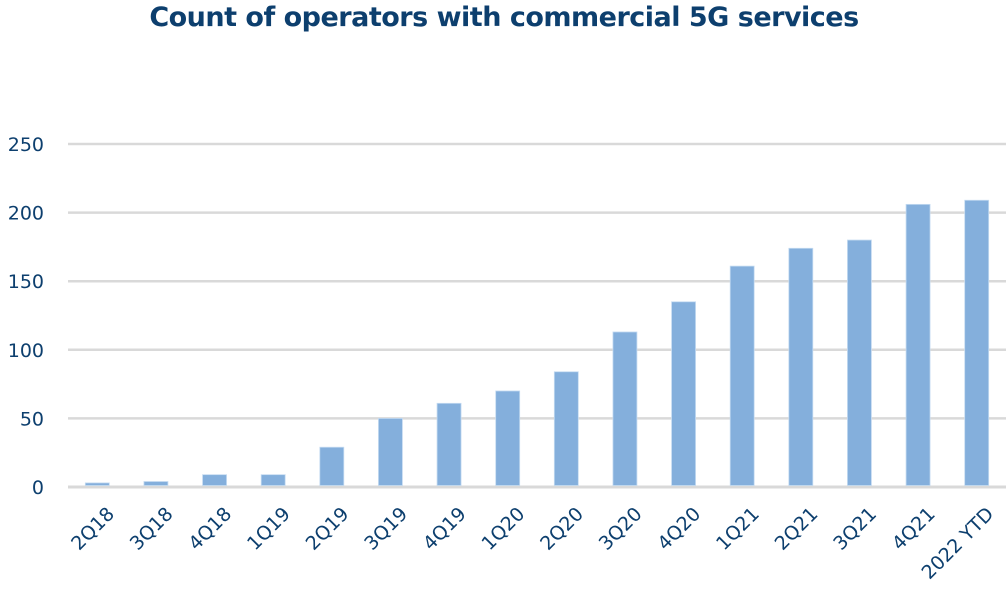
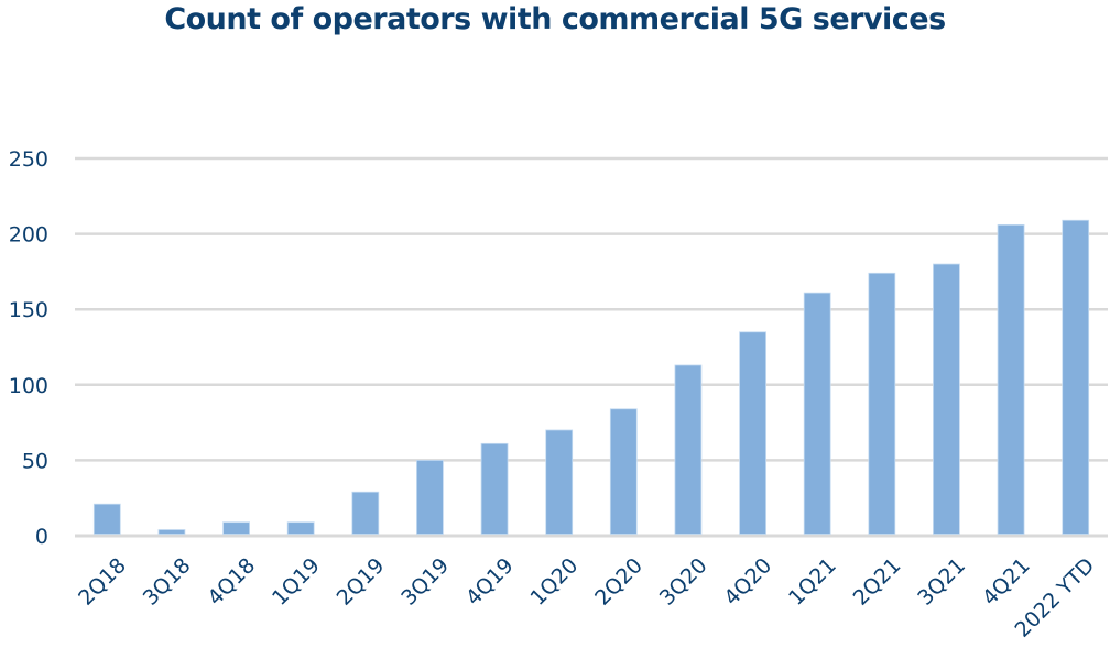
2Q18: 3 -> 21
